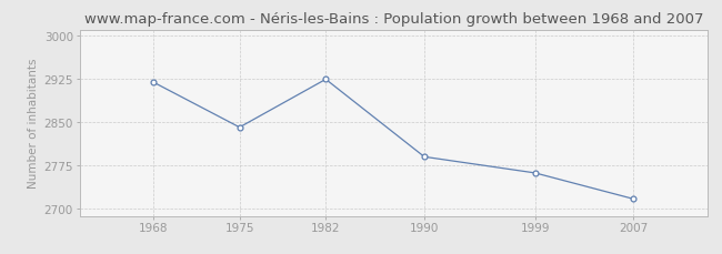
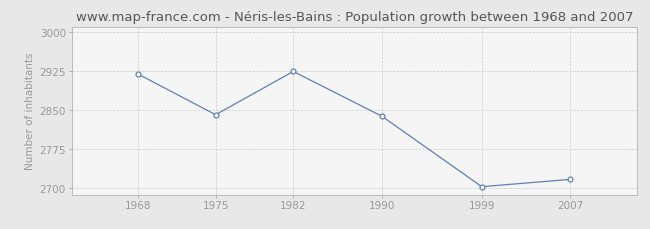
1990: 2790 -> 2838
1999: 2762 -> 2703
